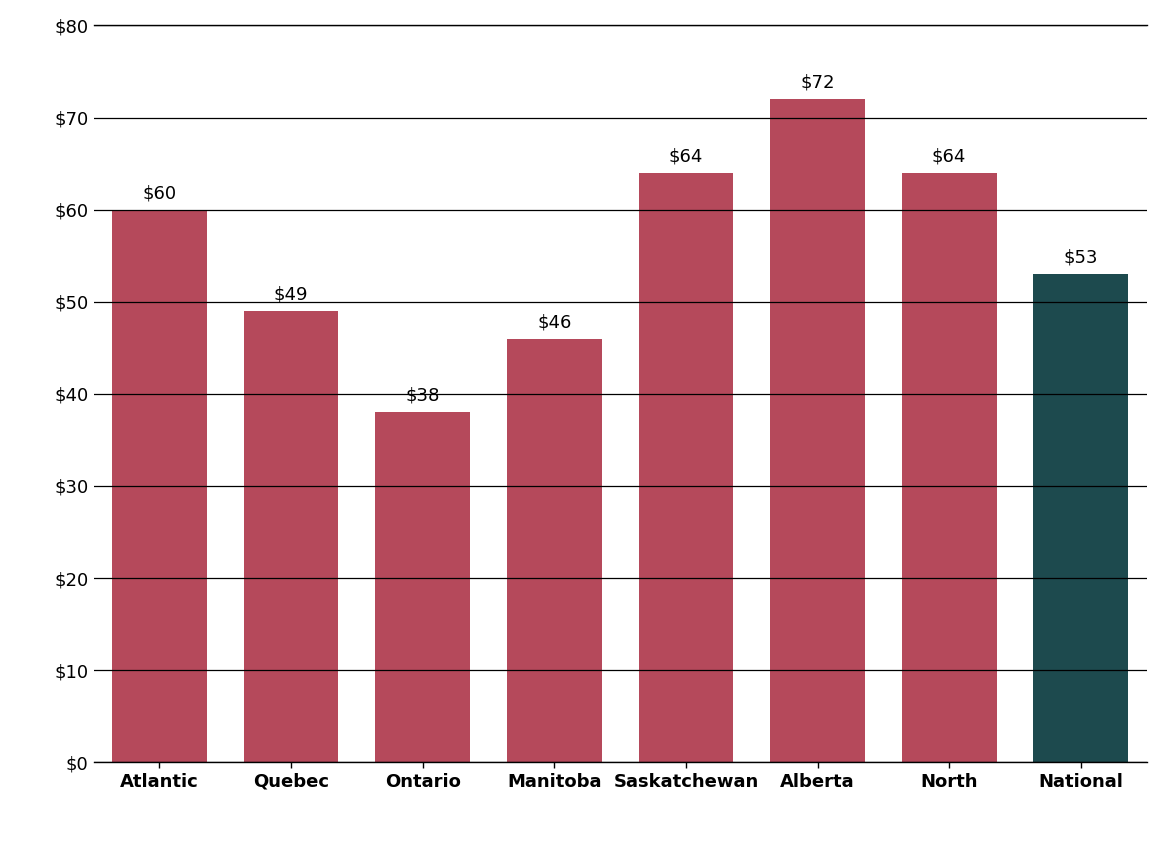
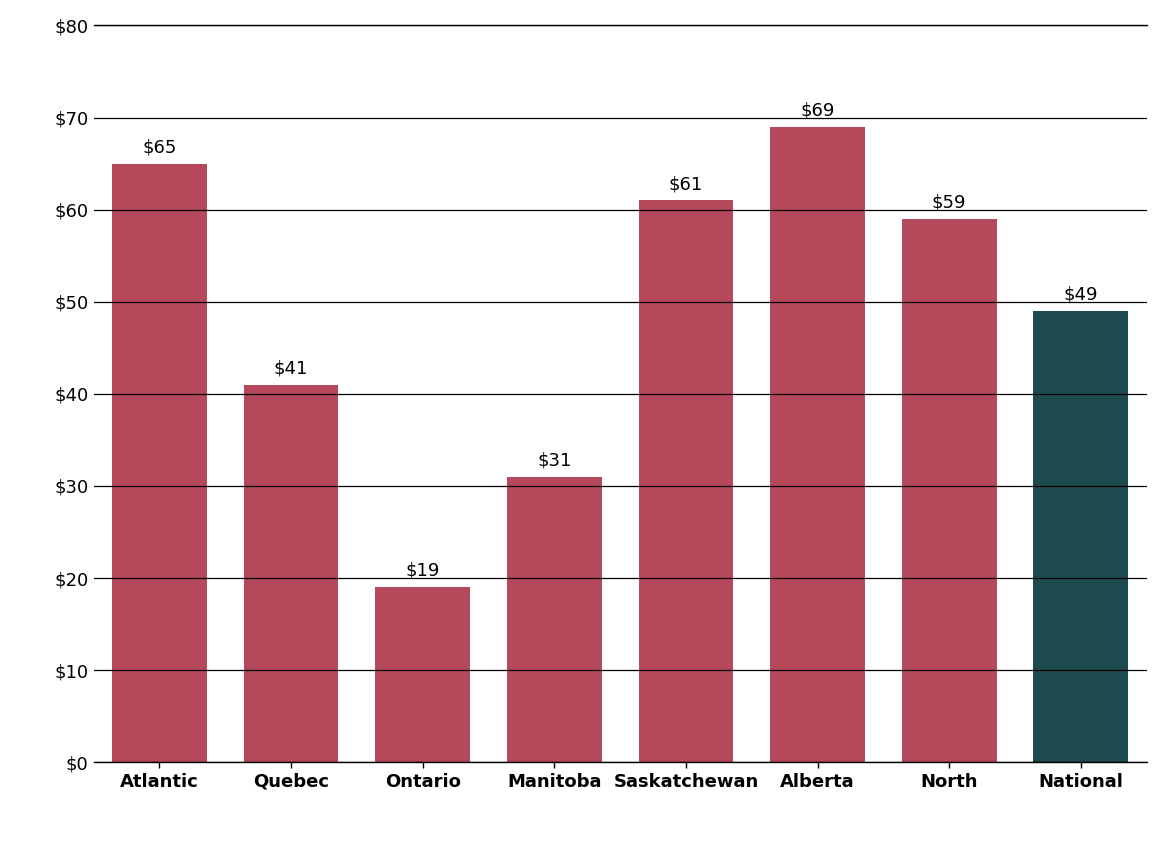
Atlantic: $60 -> $65
Quebec: $49 -> $41
Ontario: $38 -> $19
Manitoba: $46 -> $31
Saskatchewan: $64 -> $61
Alberta: $72 -> $69
North: $64 -> $59
National: $53 -> $49
